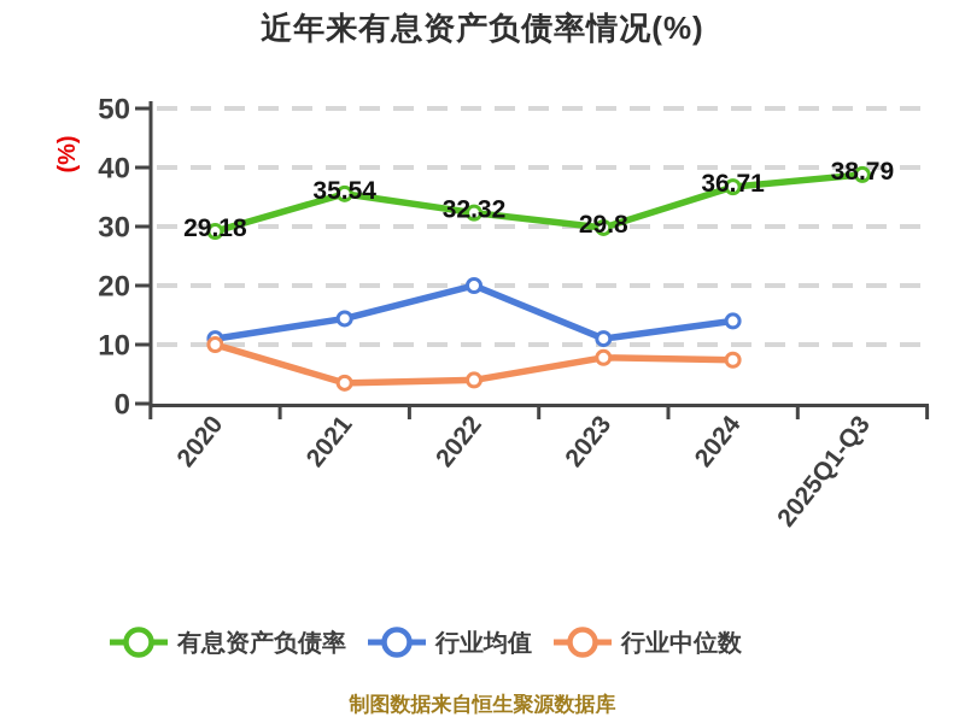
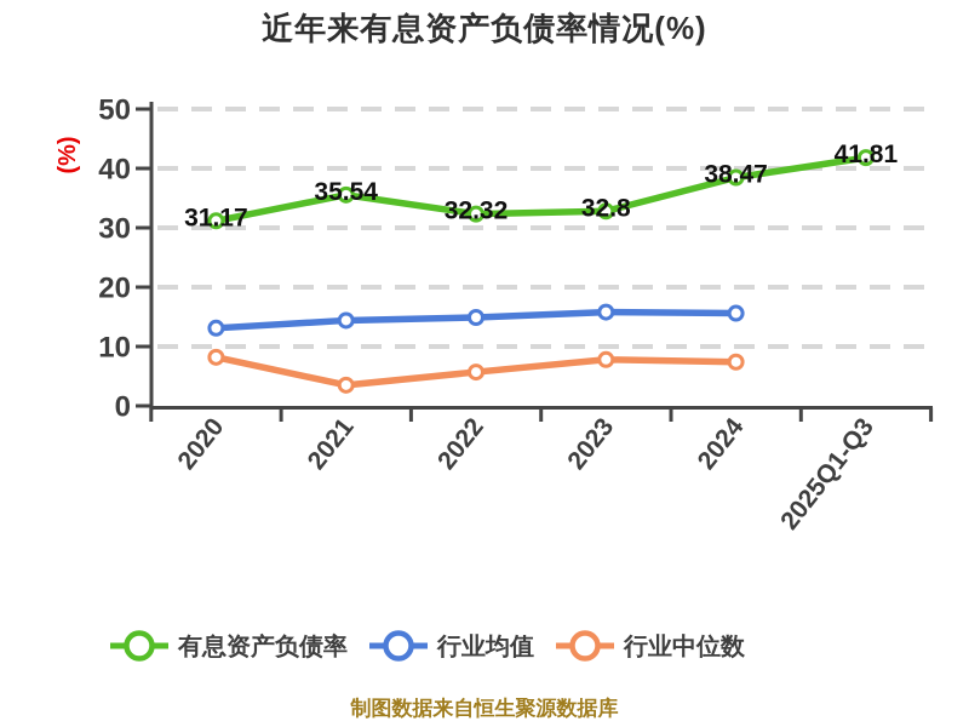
有息资产负债率/2020: 29.18 -> 31.17
行业均值/2020: 11 -> 13
行业中位数/2020: 10 -> 8
行业均值/2022: 20 -> 15
行业中位数/2022: 4 -> 6
有息资产负债率/2023: 29.8 -> 32.8
行业均值/2023: 11 -> 16
有息资产负债率/2024: 36.71 -> 38.47
行业均值/2024: 14 -> 16
有息资产负债率/2025Q1-Q3: 38.79 -> 41.81
